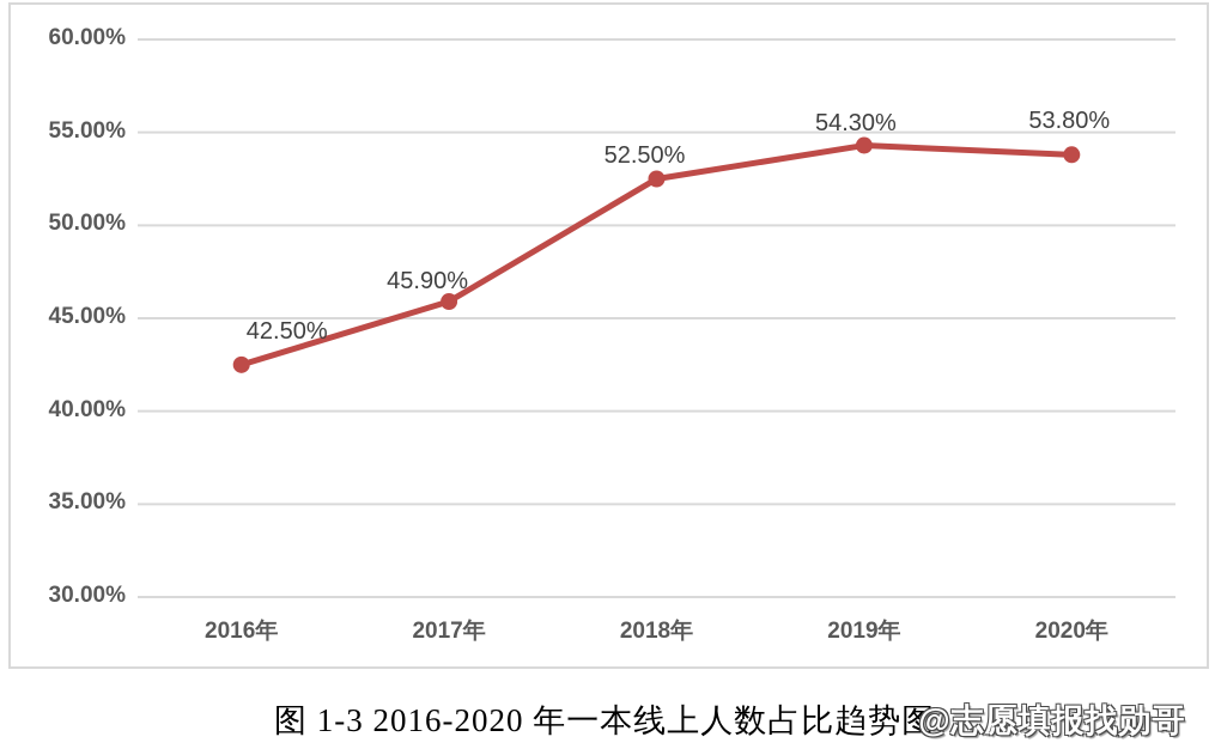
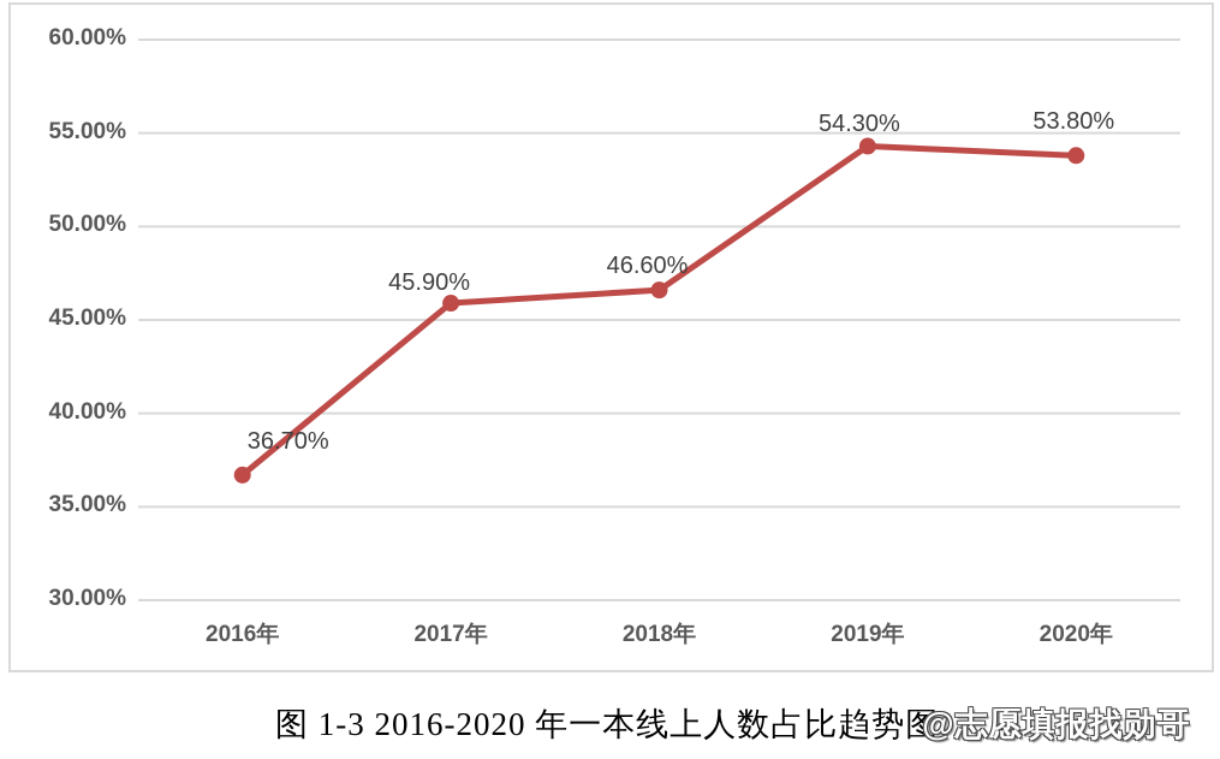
2016年: 42.50% -> 36.70%
2018年: 52.50% -> 46.60%
